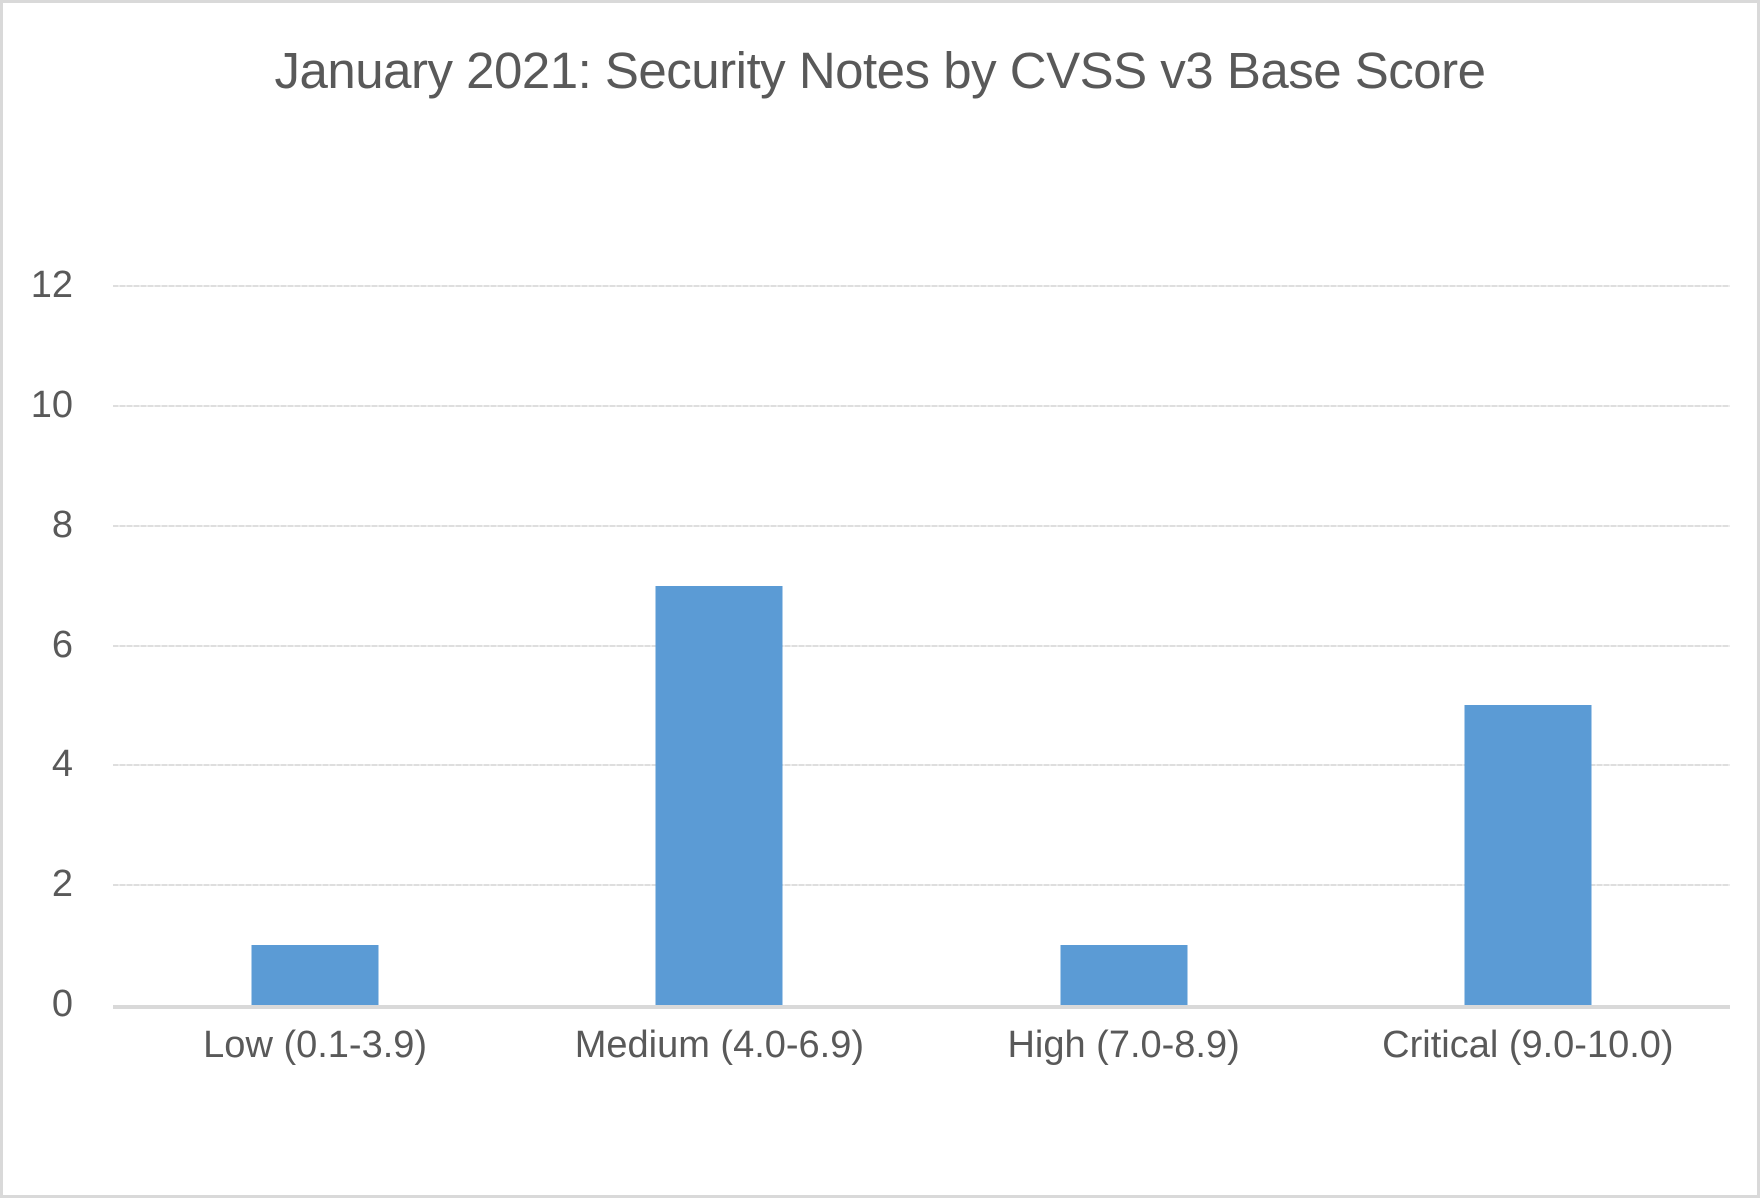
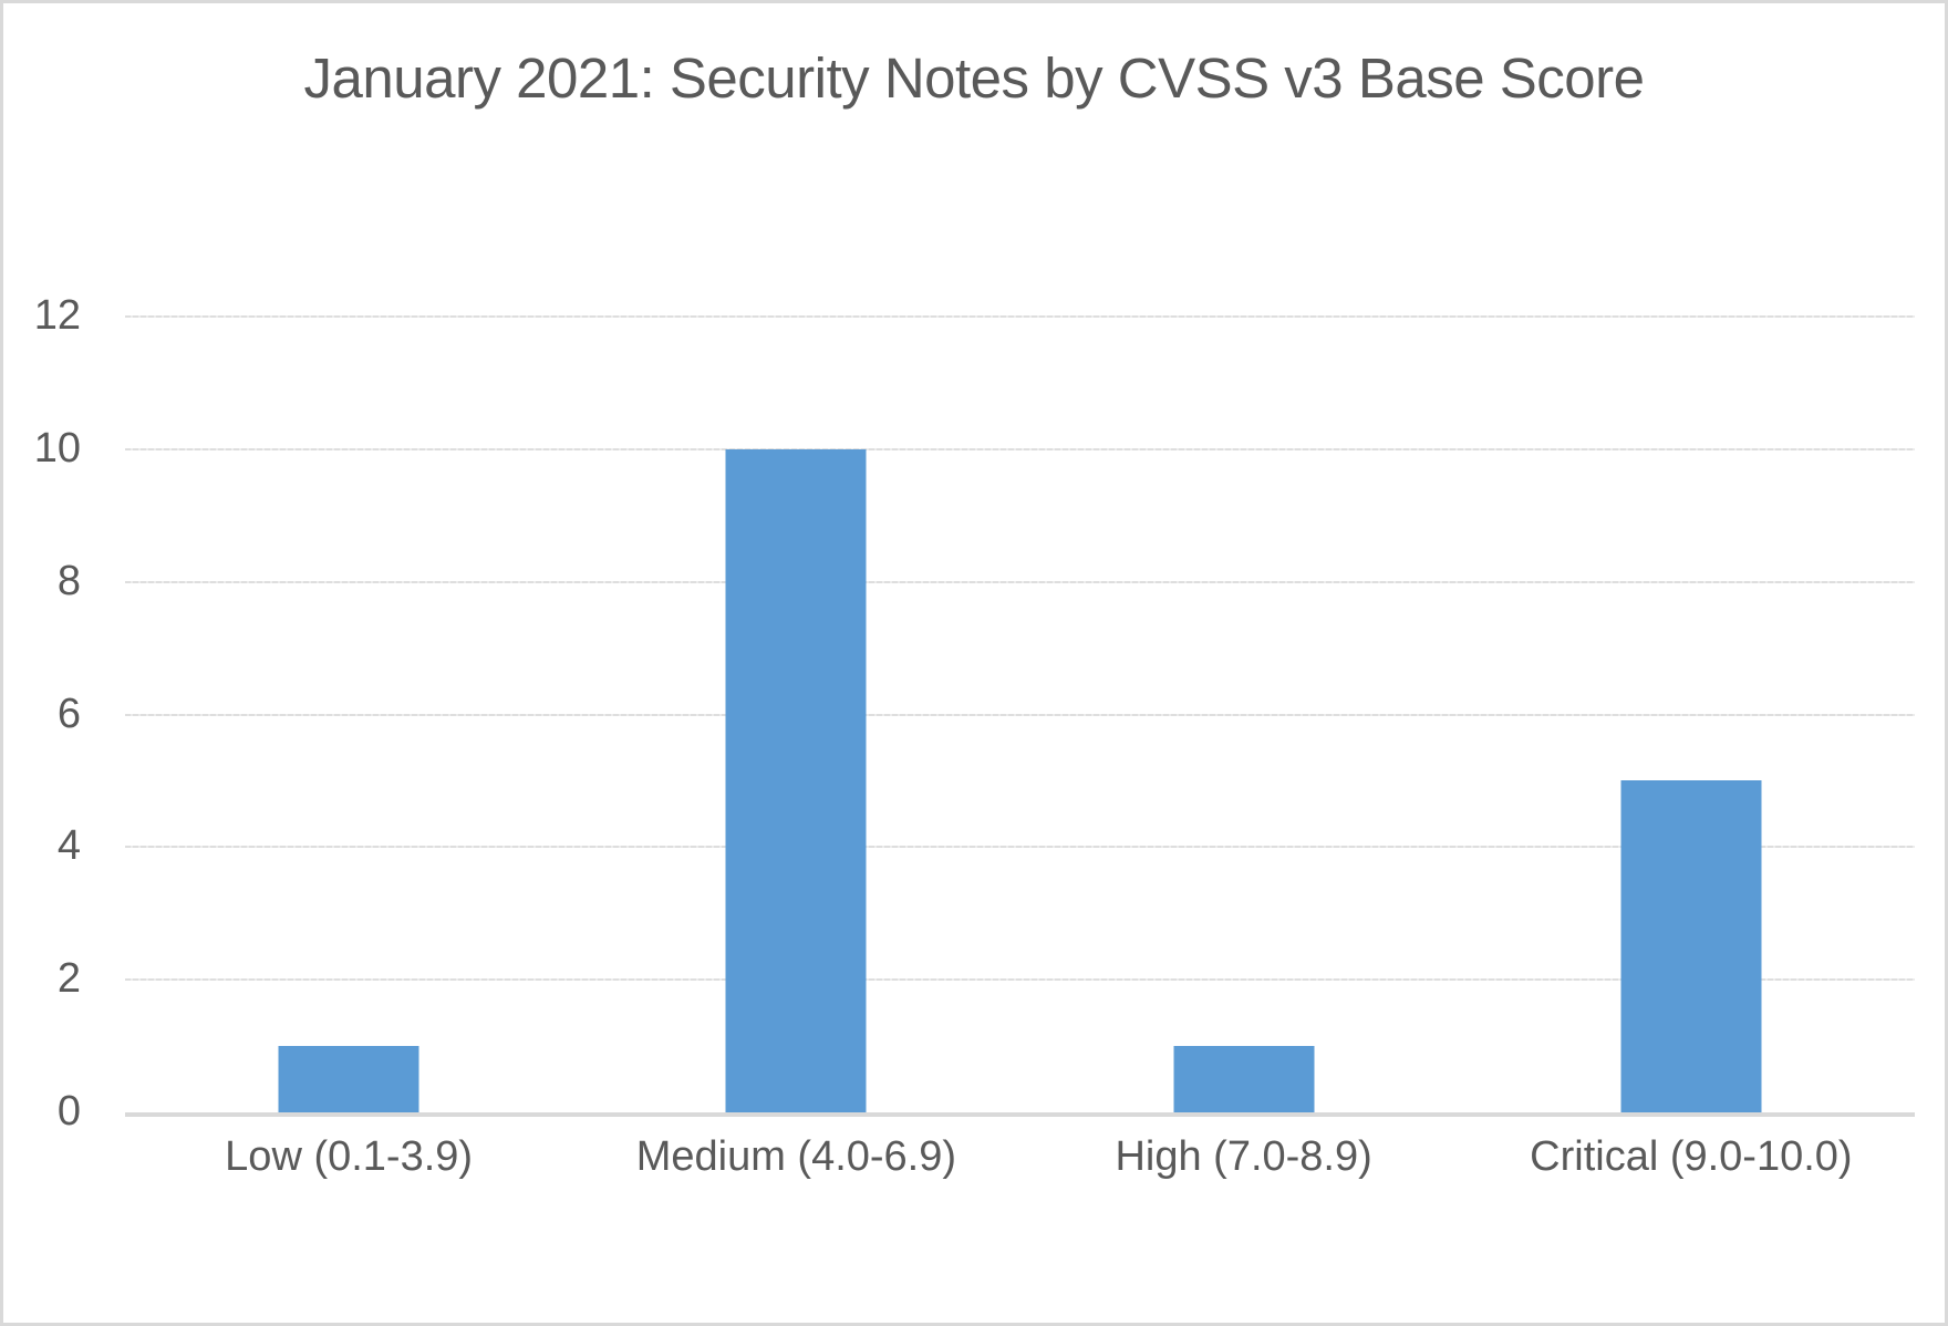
Medium (4.0-6.9): 7 -> 10
